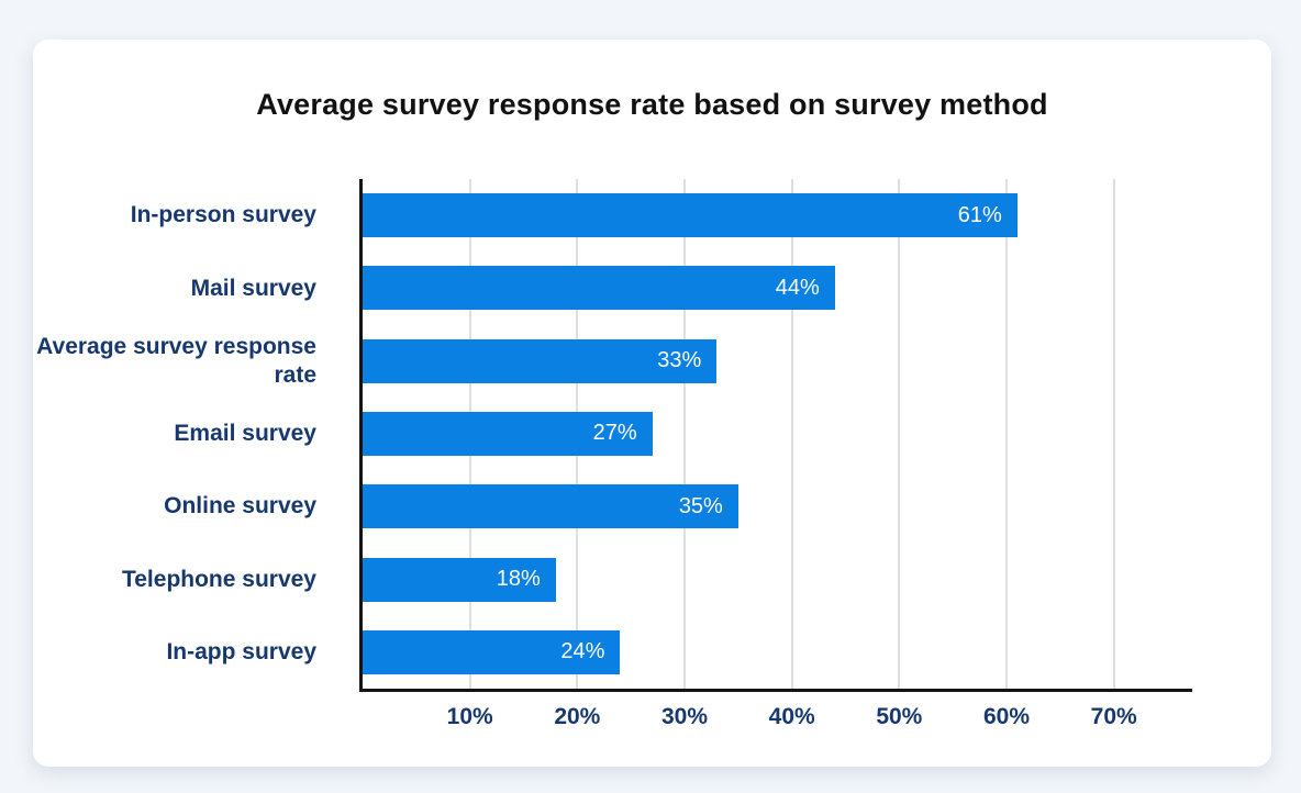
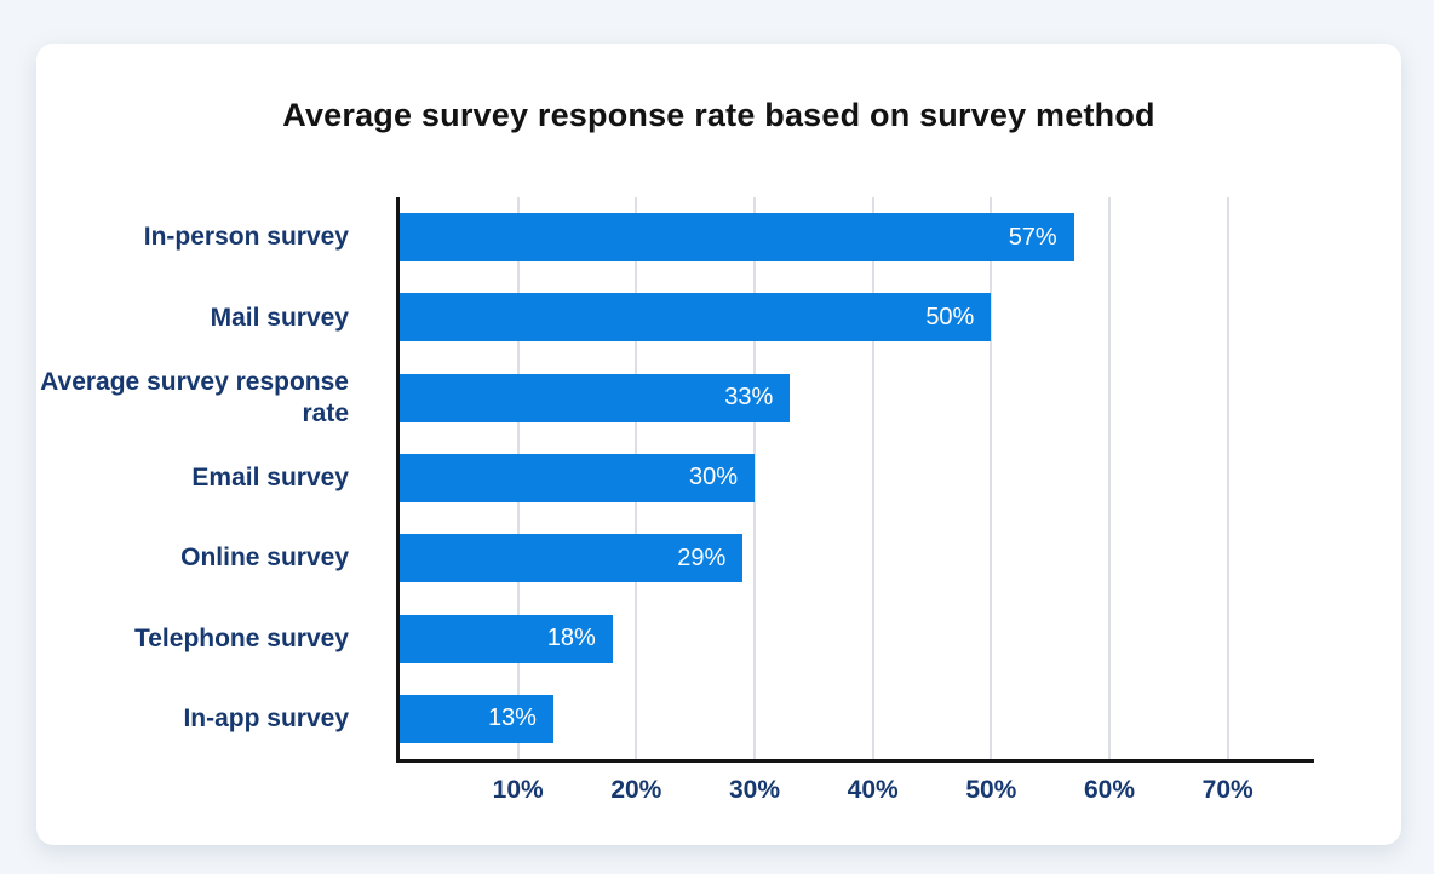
In-person survey: 61% -> 57%
Mail survey: 44% -> 50%
Email survey: 27% -> 30%
Online survey: 35% -> 29%
In-app survey: 24% -> 13%
